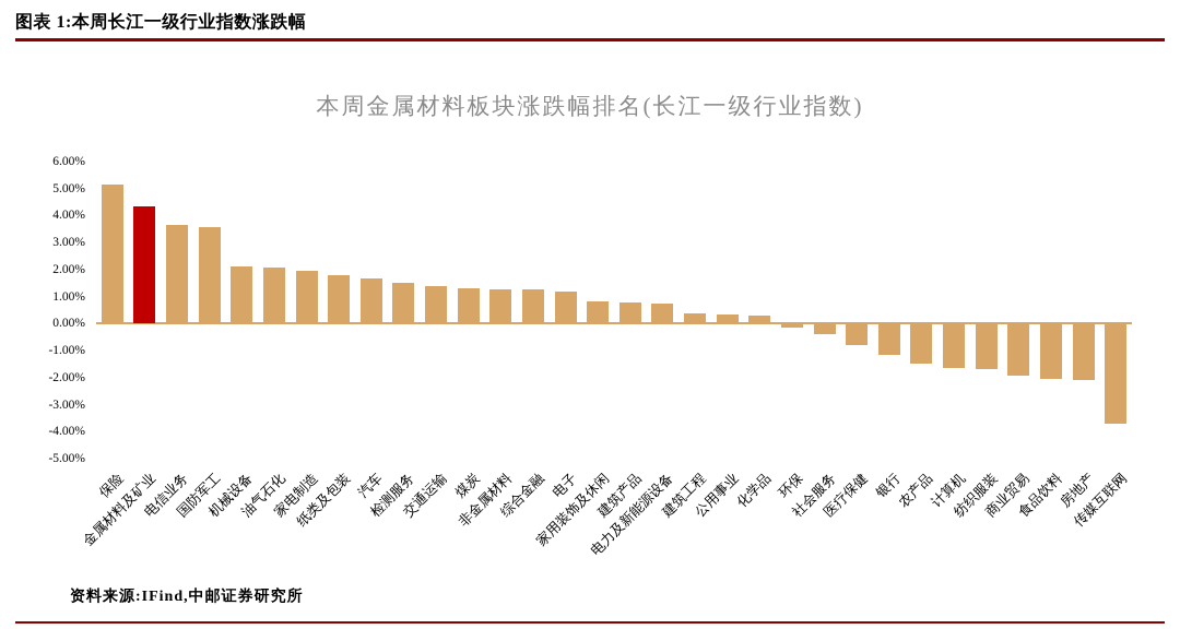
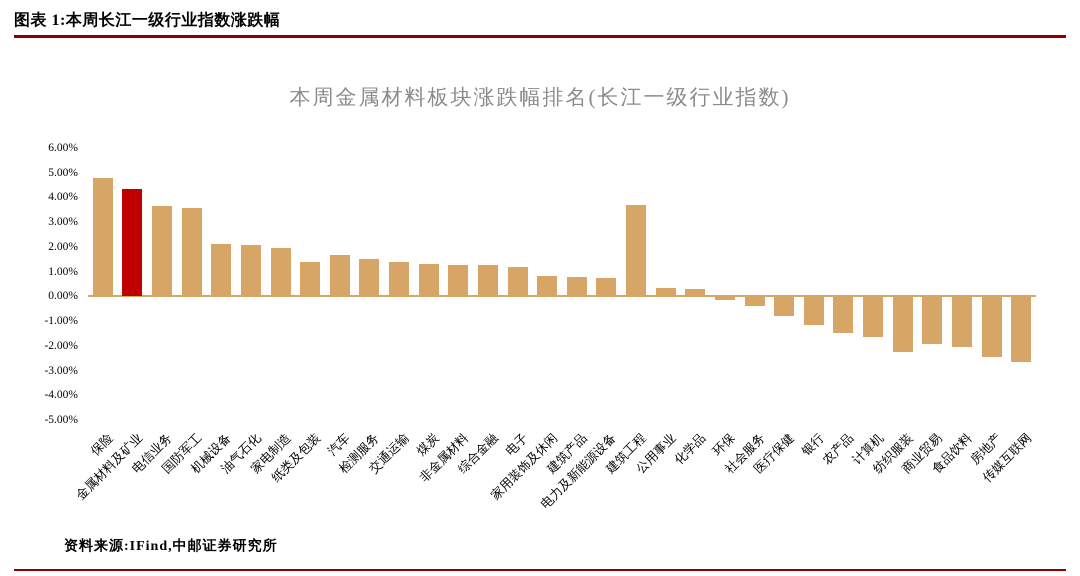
保险: 5.1% -> 4.8%
纸类及包装: 1.8% -> 1.4%
建筑工程: 0.4% -> 3.7%
纺织服装: -1.6% -> -2.2%
房地产: -2.1% -> -2.4%
传媒互联网: -3.7% -> -2.6%
